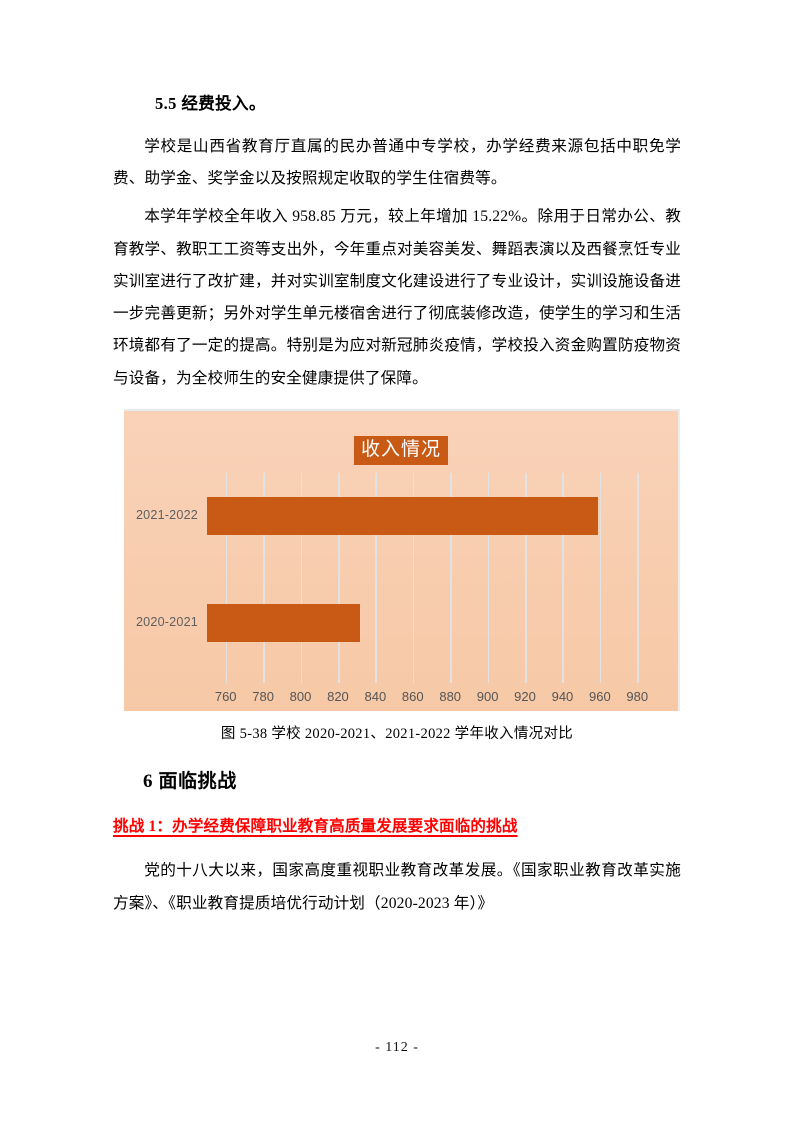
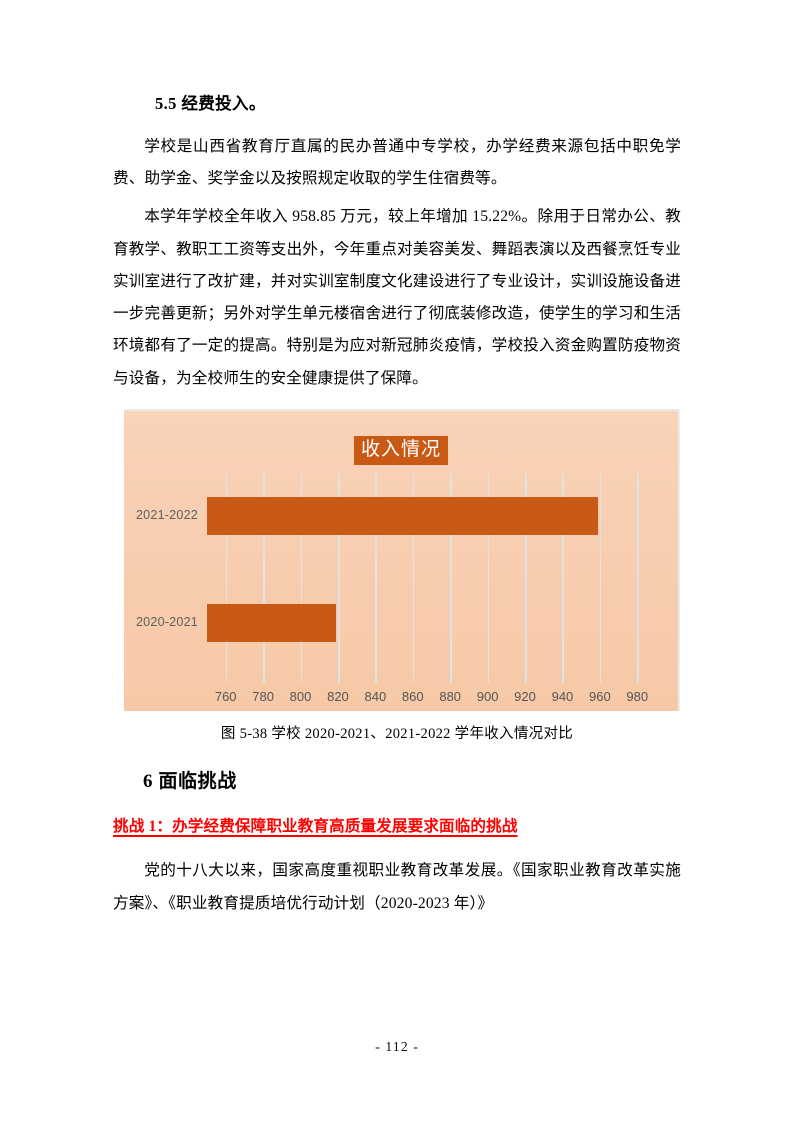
2020-2021: 832 -> 819
